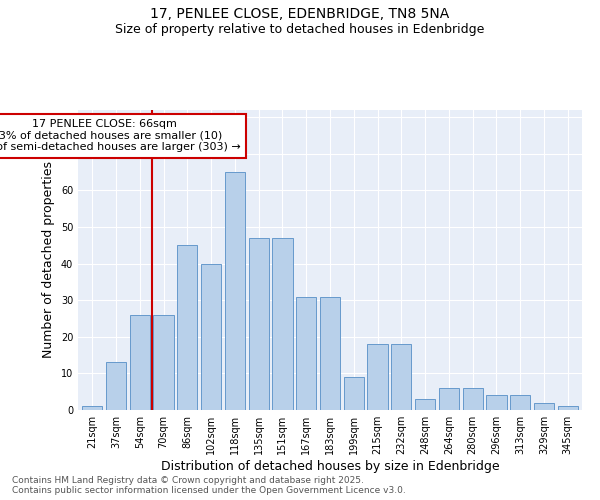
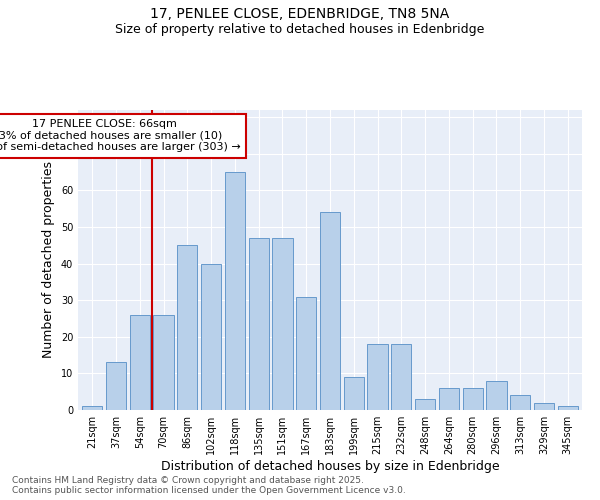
183sqm: 31 -> 54
296sqm: 4 -> 8
